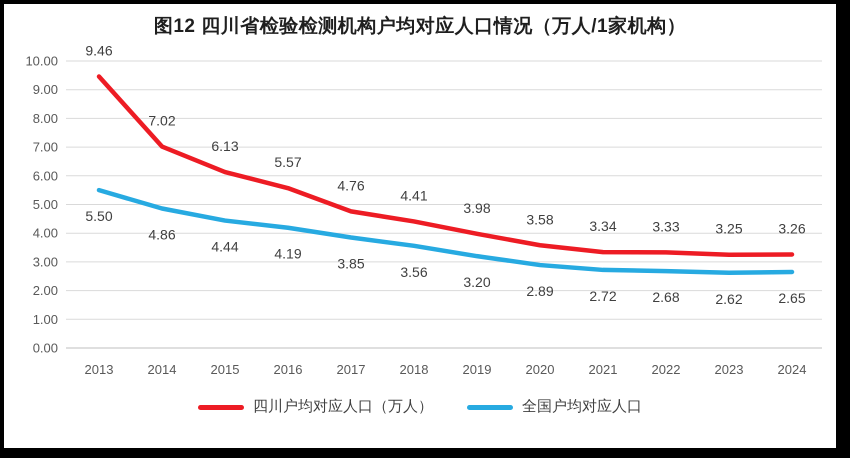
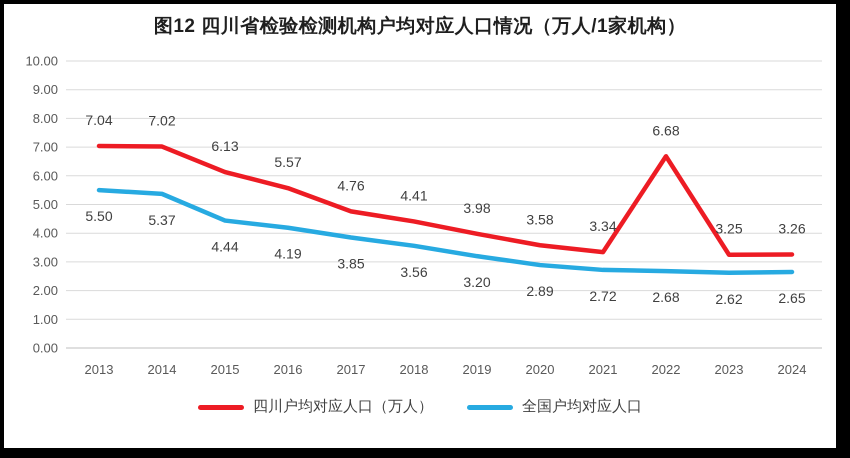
四川户均对应人口（万人）/2013: 9.46 -> 7.04
全国户均对应人口/2014: 4.86 -> 5.37
四川户均对应人口（万人）/2022: 3.33 -> 6.68
